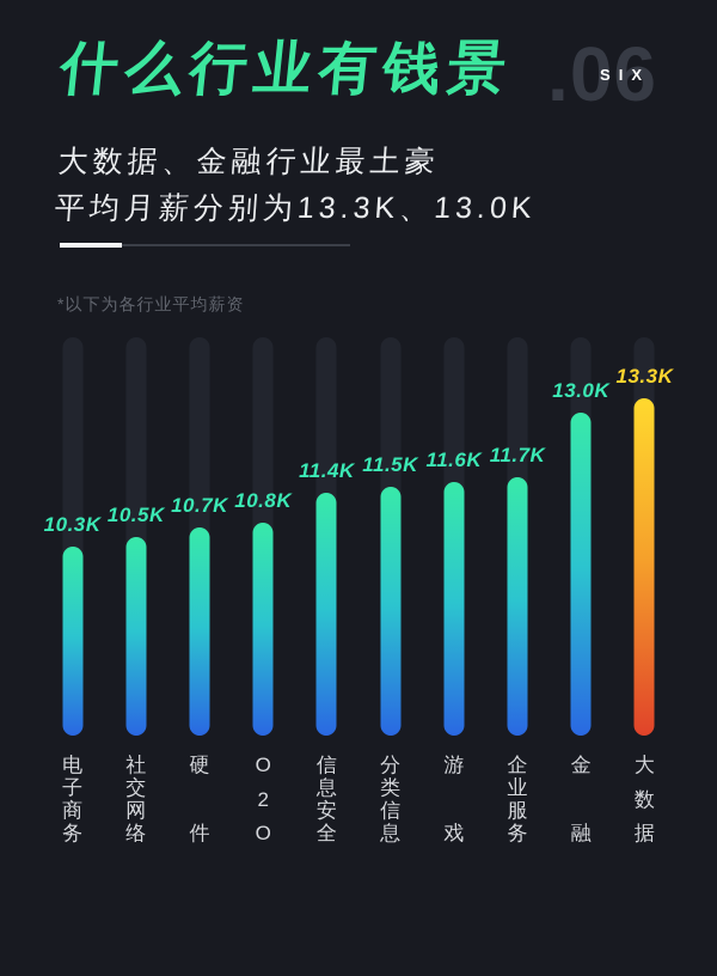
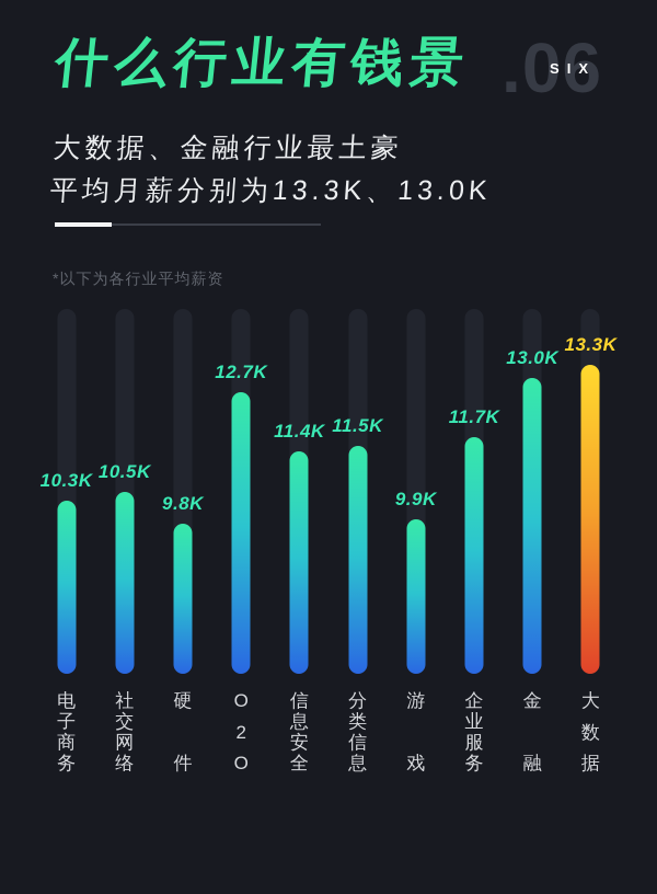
硬件: 10.7K -> 9.8K
O2O: 10.8K -> 12.7K
游戏: 11.6K -> 9.9K
